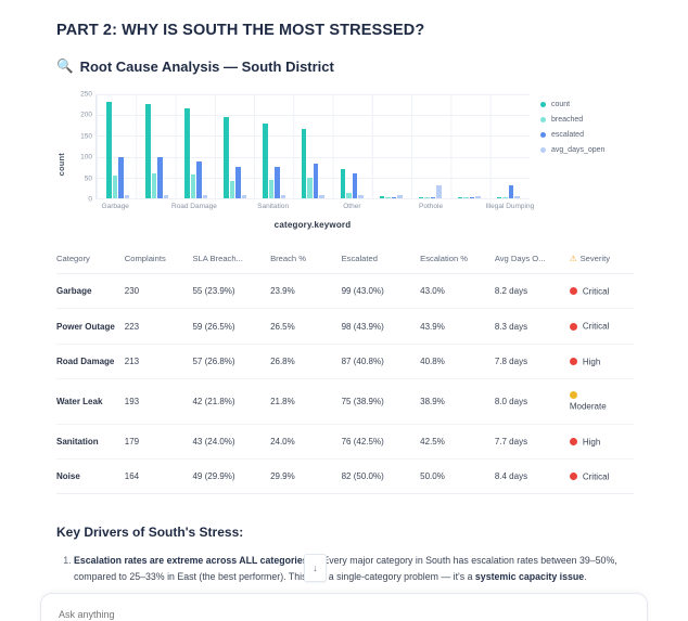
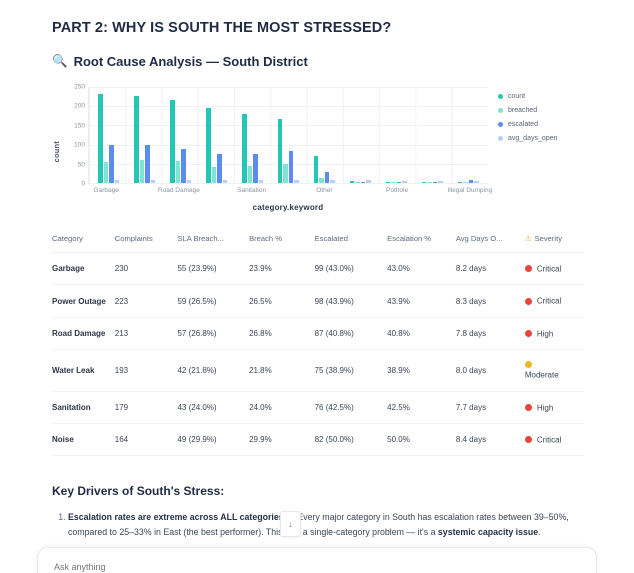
escalated/Other: 60 -> 30
avg_days_open/Pothole: 30 -> 10
escalated/Illegal Dumping: 30 -> 10
